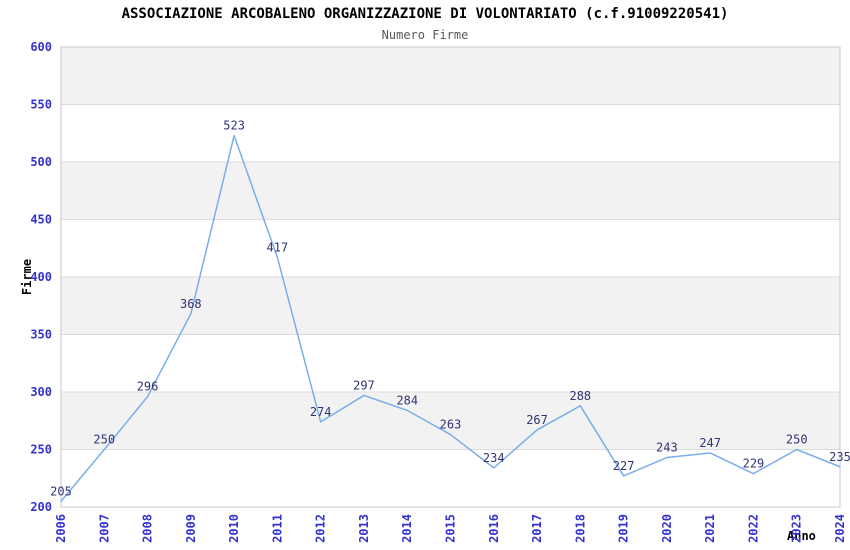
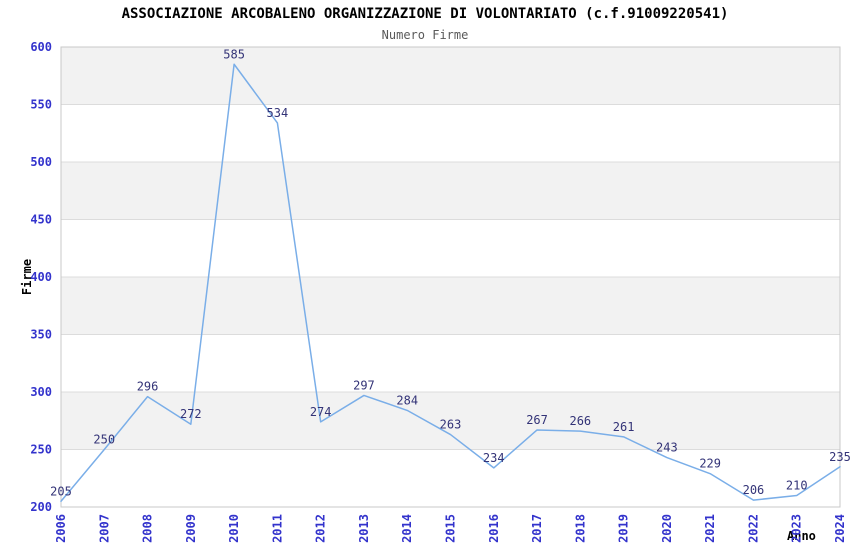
2009: 368 -> 272
2010: 523 -> 585
2011: 417 -> 534
2018: 288 -> 266
2019: 227 -> 261
2021: 247 -> 229
2022: 229 -> 206
2023: 250 -> 210
